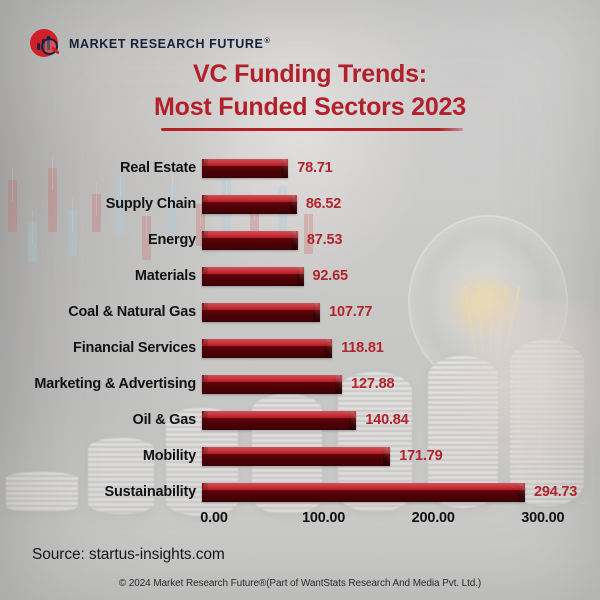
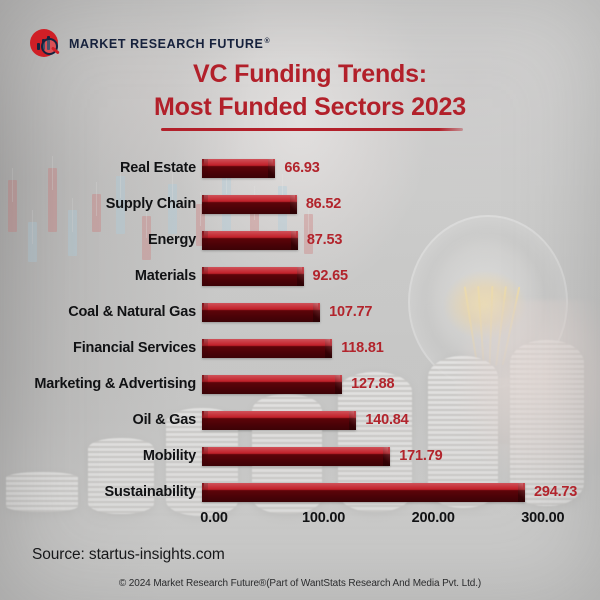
Real Estate: 78.71 -> 66.93
